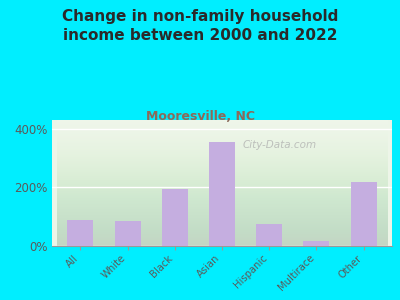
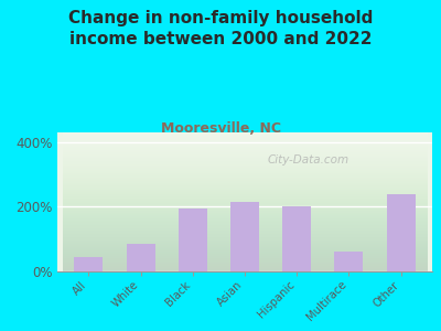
All: 90% -> 45%
Asian: 355% -> 215%
Hispanic: 75% -> 200%
Multirace: 18% -> 60%
Other: 220% -> 240%
